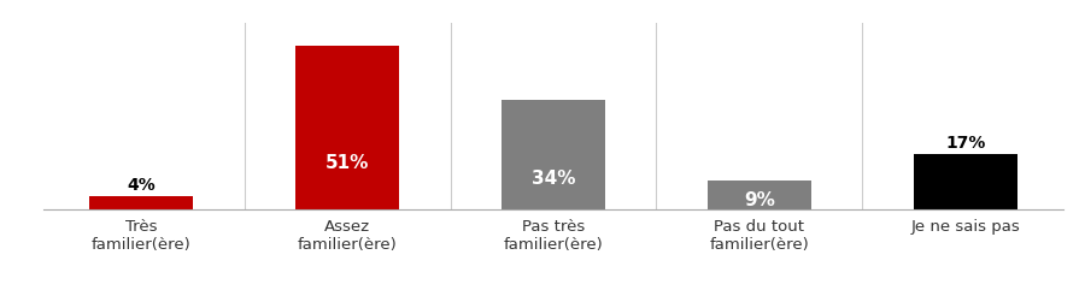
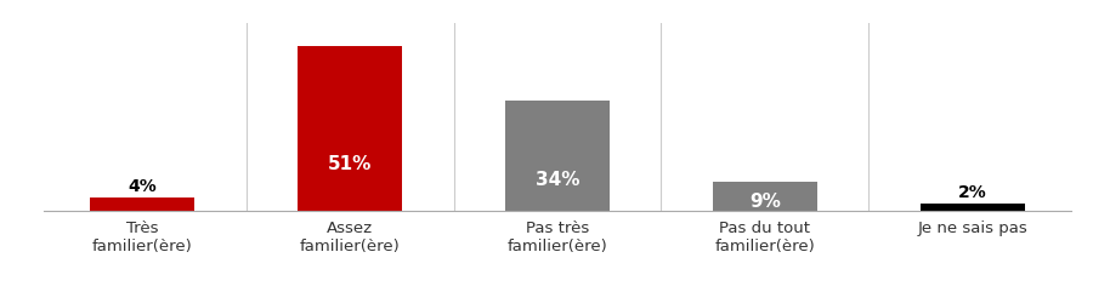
Je ne sais pas: 17% -> 2%
